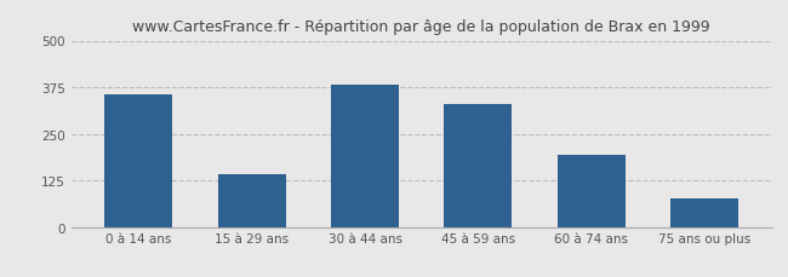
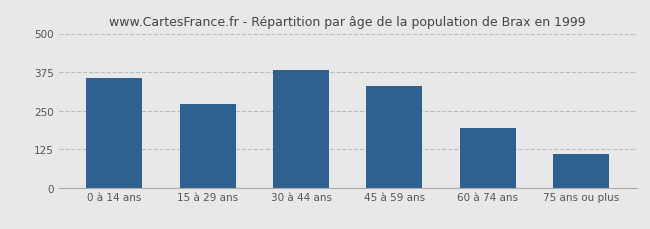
15 à 29 ans: 140 -> 270
75 ans ou plus: 75 -> 110
